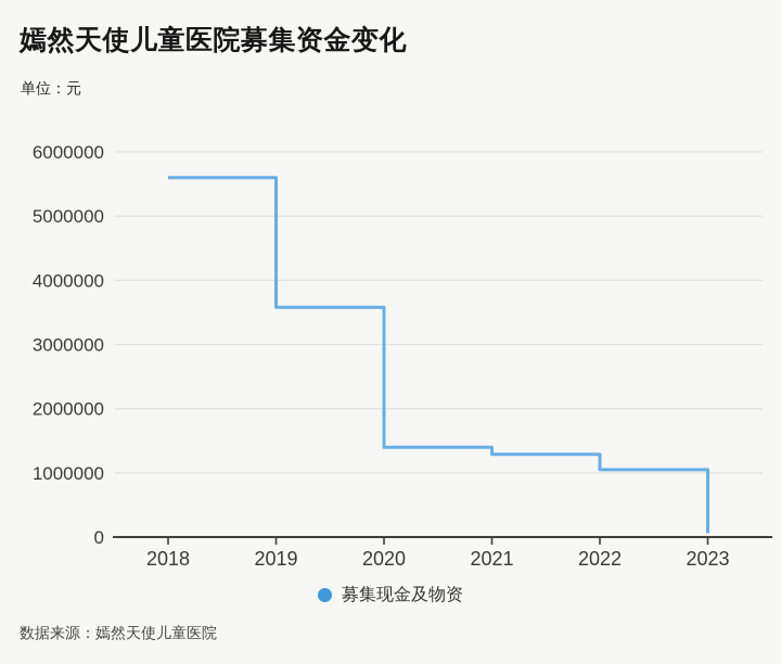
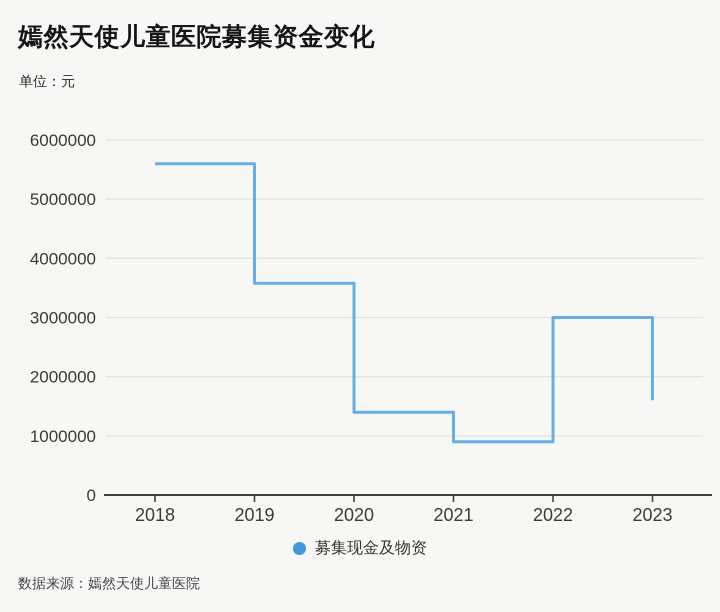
2021: 1300000 -> 900000
2022: 1000000 -> 3000000
2023: 100000 -> 1600000
